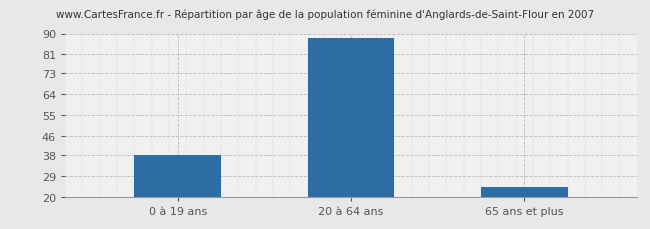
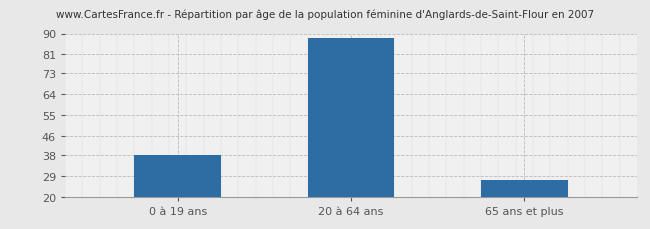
65 ans et plus: 24 -> 27
